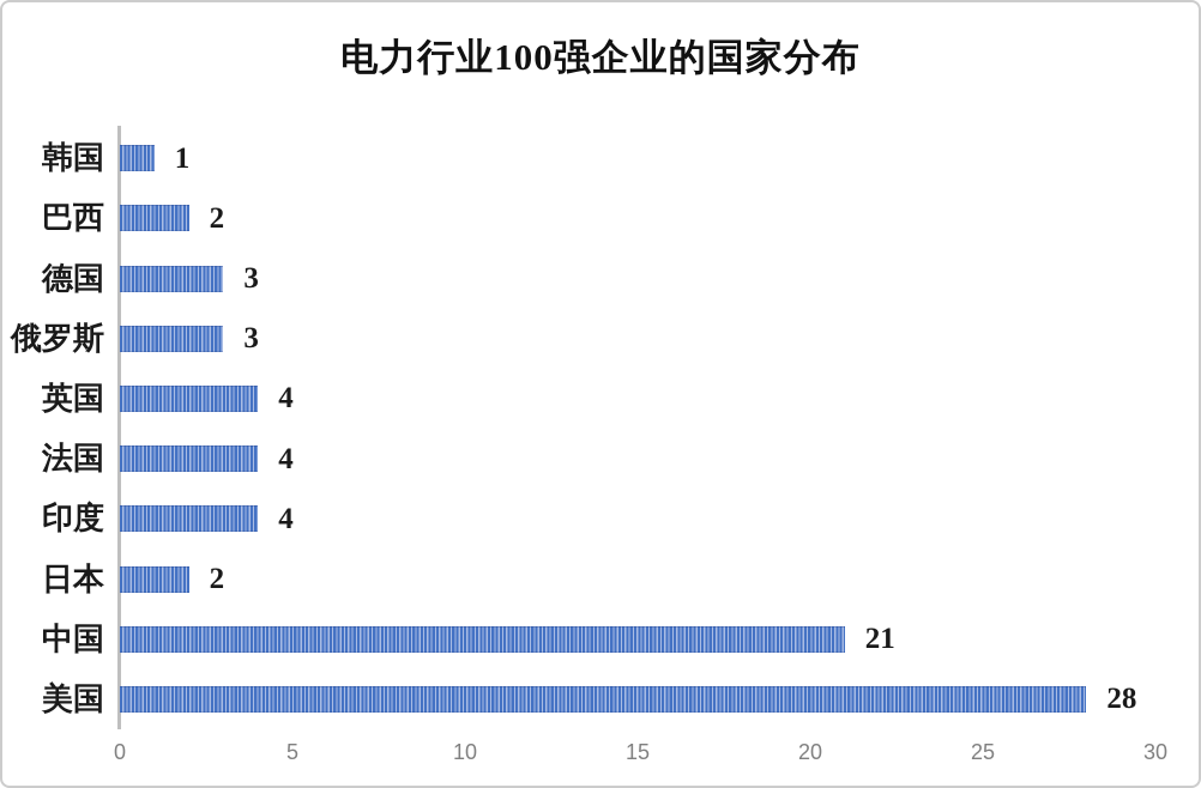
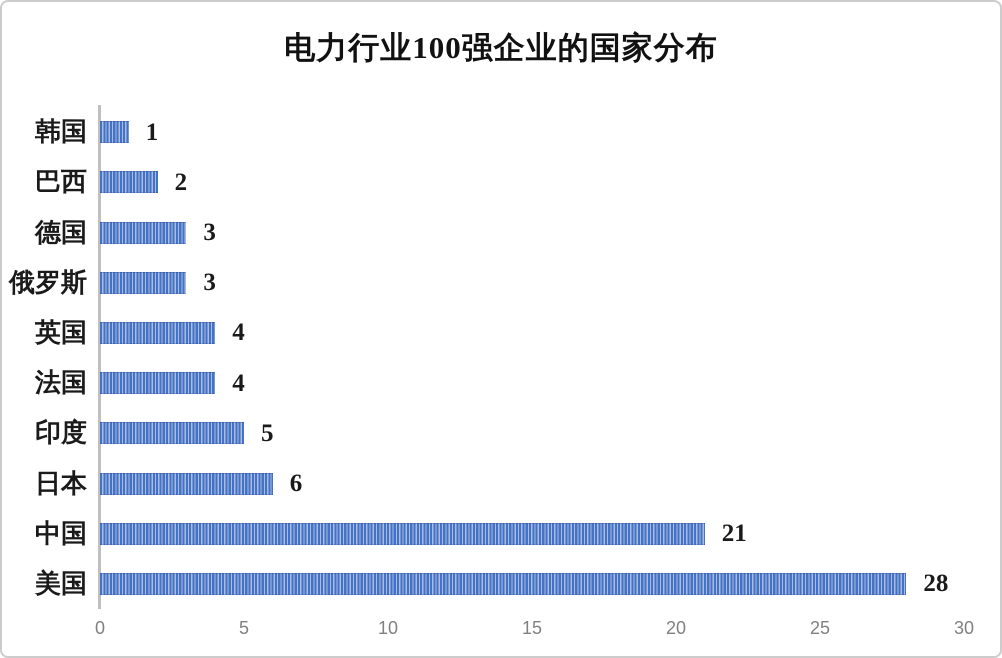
印度: 4 -> 5
日本: 2 -> 6
